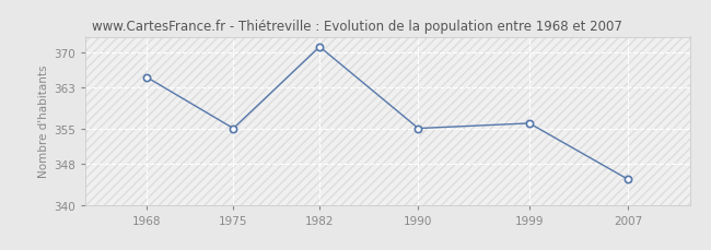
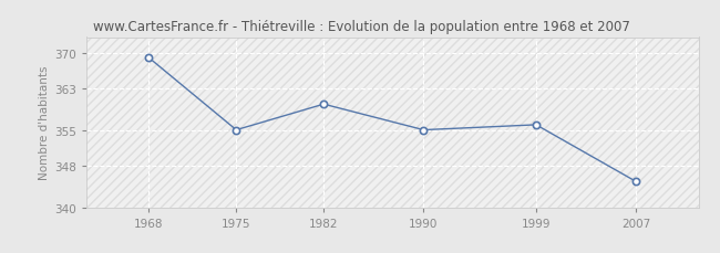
1968: 365 -> 369
1982: 371 -> 360
